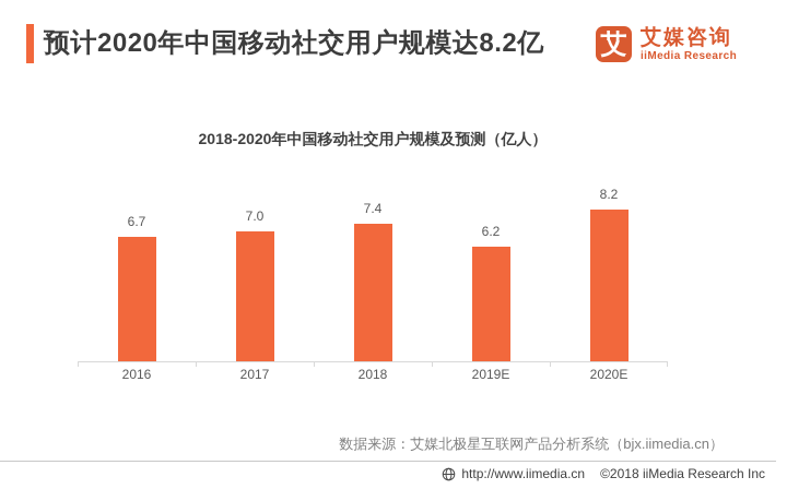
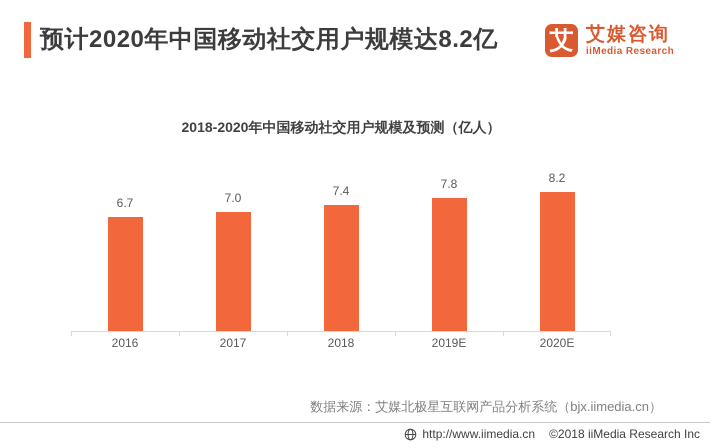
2019E: 6.2 -> 7.8
